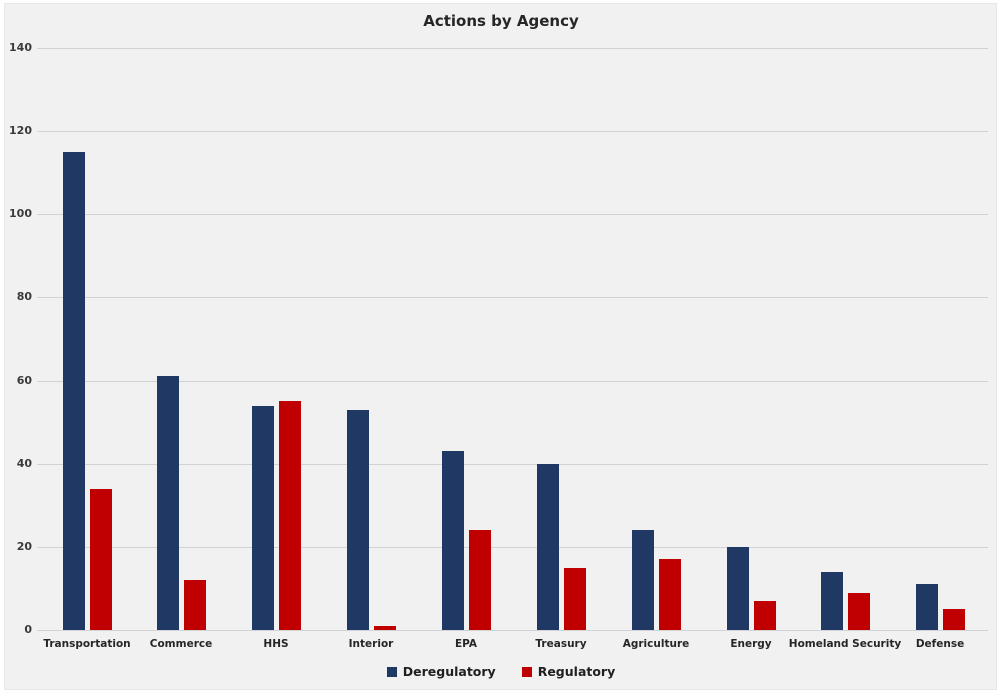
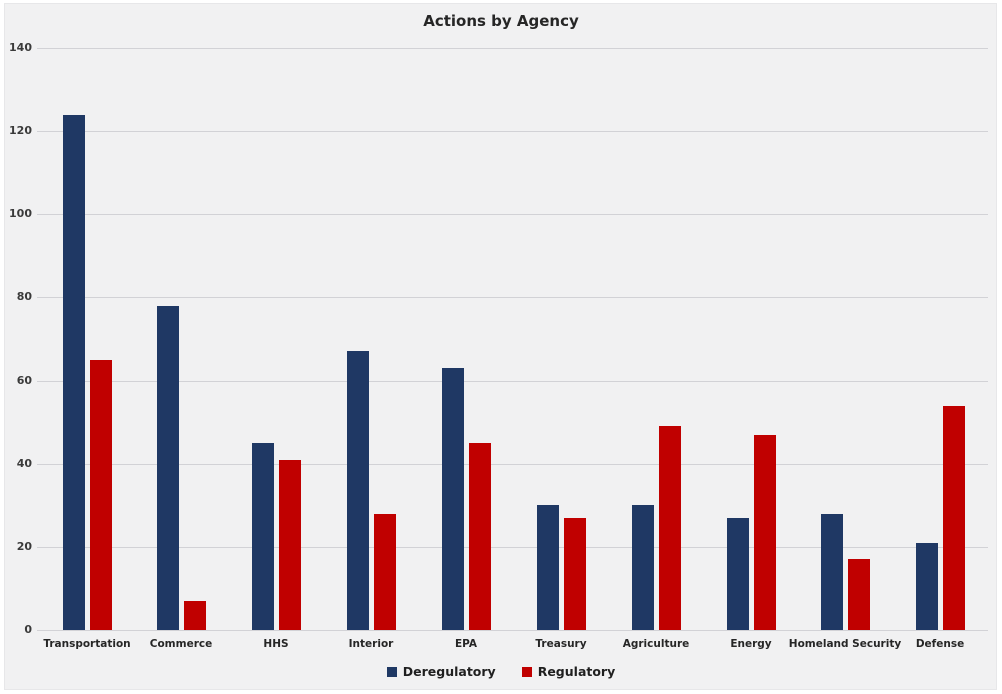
Deregulatory/Transportation: 115 -> 124
Regulatory/Transportation: 34 -> 65
Deregulatory/Commerce: 61 -> 78
Regulatory/Commerce: 12 -> 7
Deregulatory/HHS: 54 -> 45
Regulatory/HHS: 55 -> 41
Deregulatory/Interior: 53 -> 67
Regulatory/Interior: 1 -> 28
Deregulatory/EPA: 43 -> 63
Regulatory/EPA: 24 -> 45
Deregulatory/Treasury: 40 -> 30
Regulatory/Treasury: 15 -> 27
Deregulatory/Agriculture: 24 -> 30
Regulatory/Agriculture: 17 -> 49
Deregulatory/Energy: 20 -> 27
Regulatory/Energy: 7 -> 47
Deregulatory/Homeland Security: 14 -> 28
Regulatory/Homeland Security: 9 -> 17
Deregulatory/Defense: 11 -> 21
Regulatory/Defense: 5 -> 54
